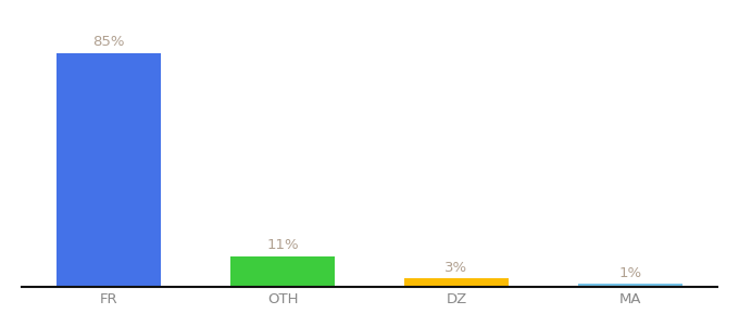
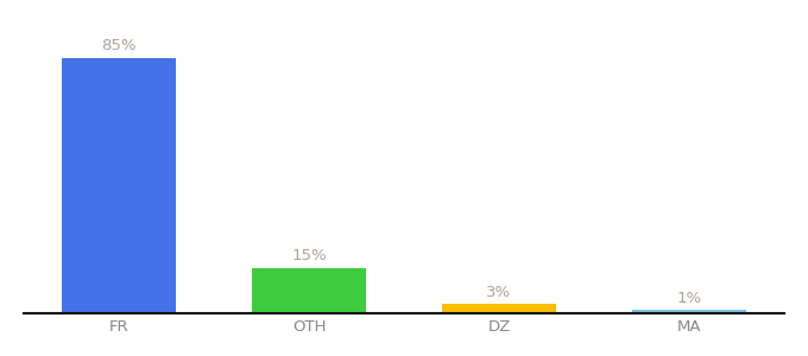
OTH: 11% -> 15%
